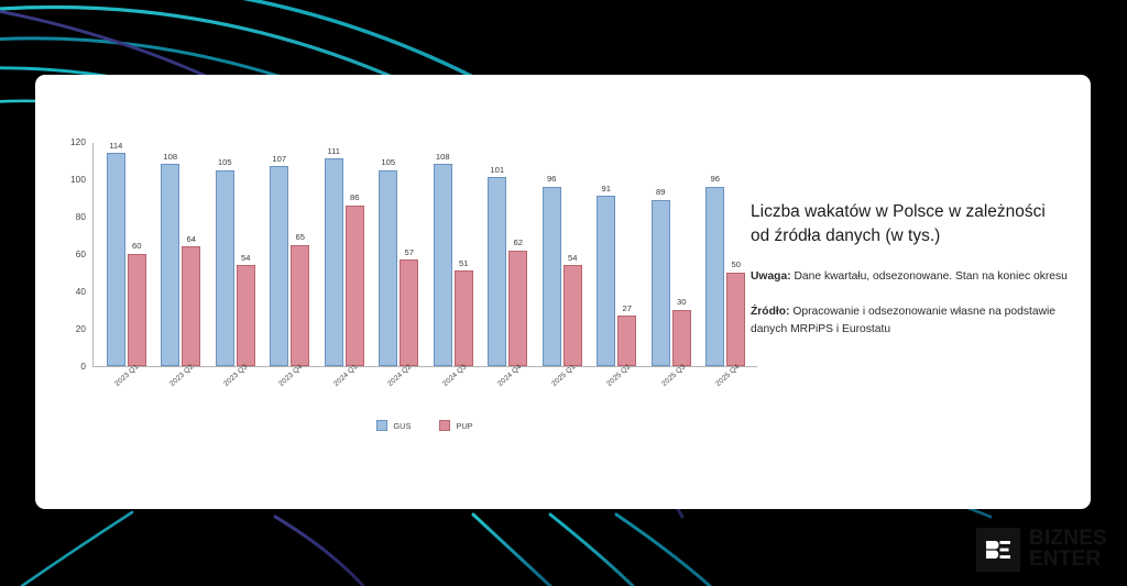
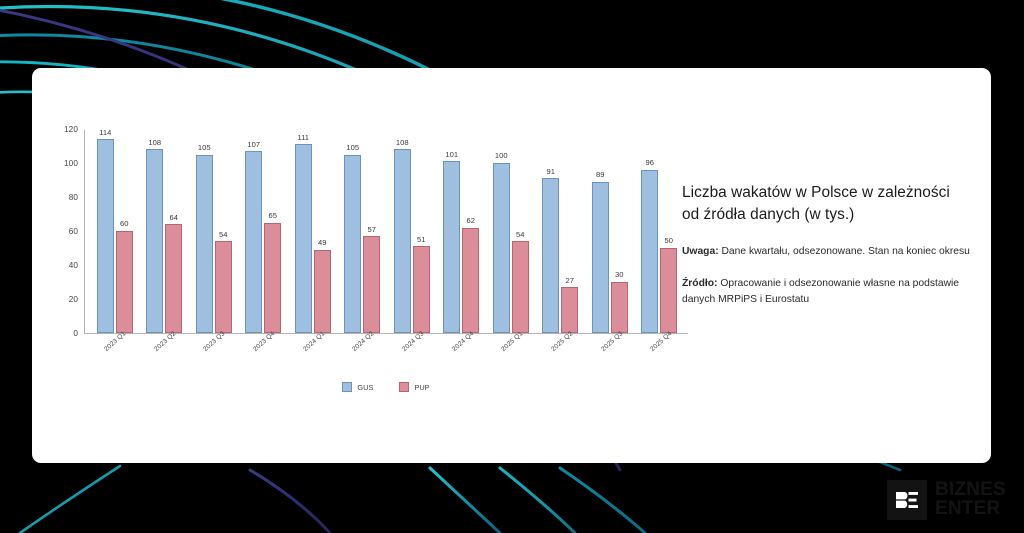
PUP/2024 Q1: 86 -> 49
GUS/2025 Q1: 96 -> 100
